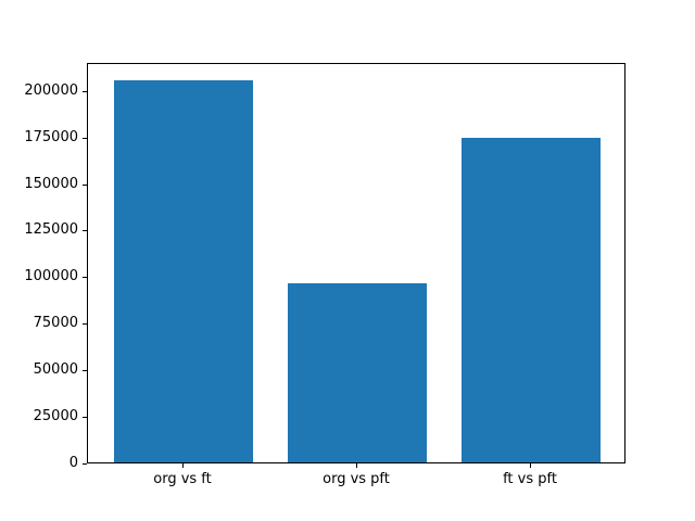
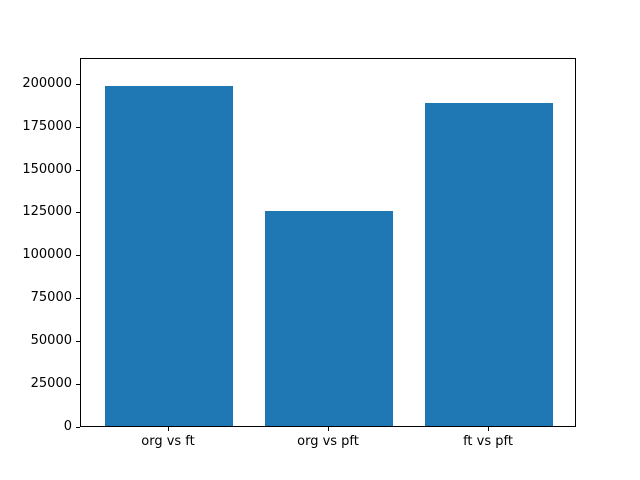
org vs ft: 205000 -> 198000
org vs pft: 96000 -> 125000
ft vs pft: 174000 -> 188000
